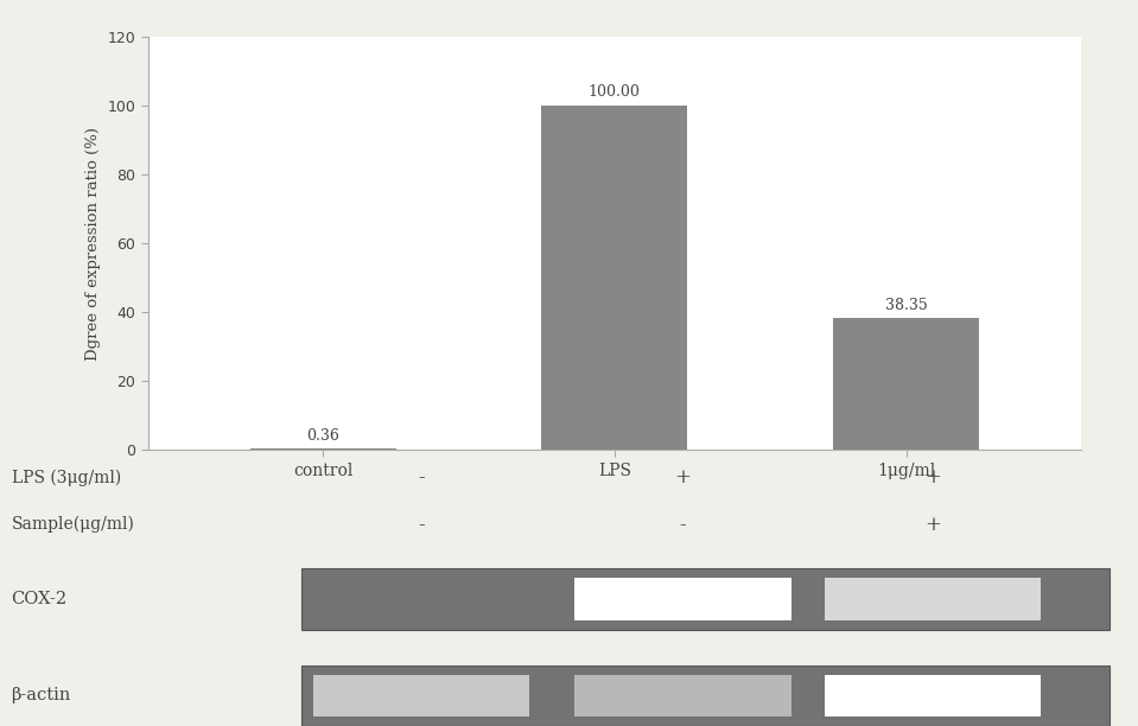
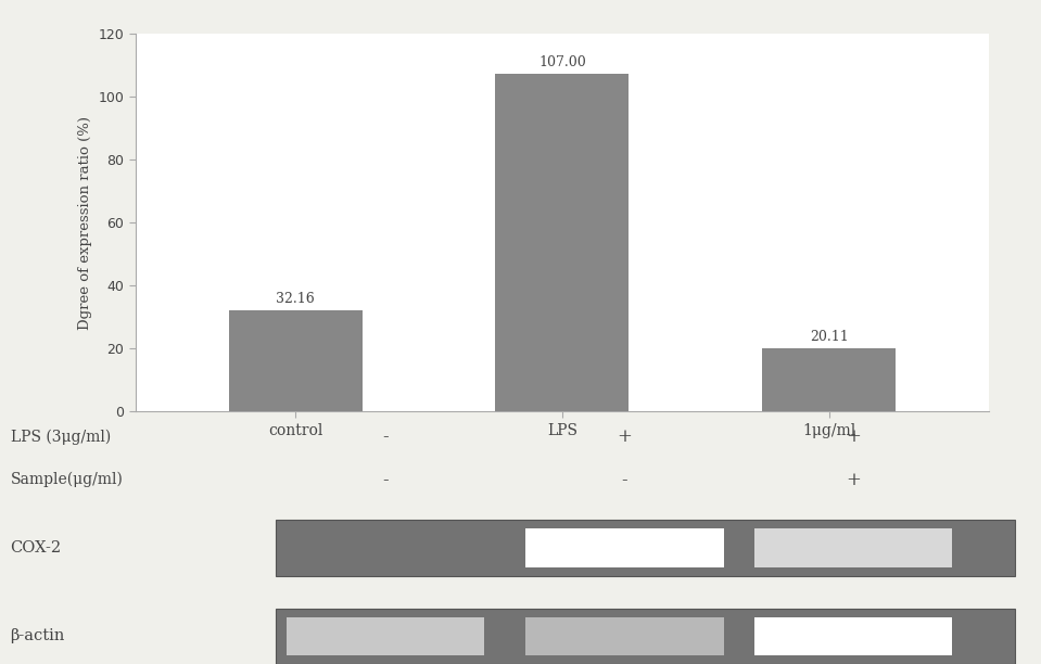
control: 0.36 -> 32.16
LPS: 100.00 -> 107.00
1μg/ml: 38.35 -> 20.11
